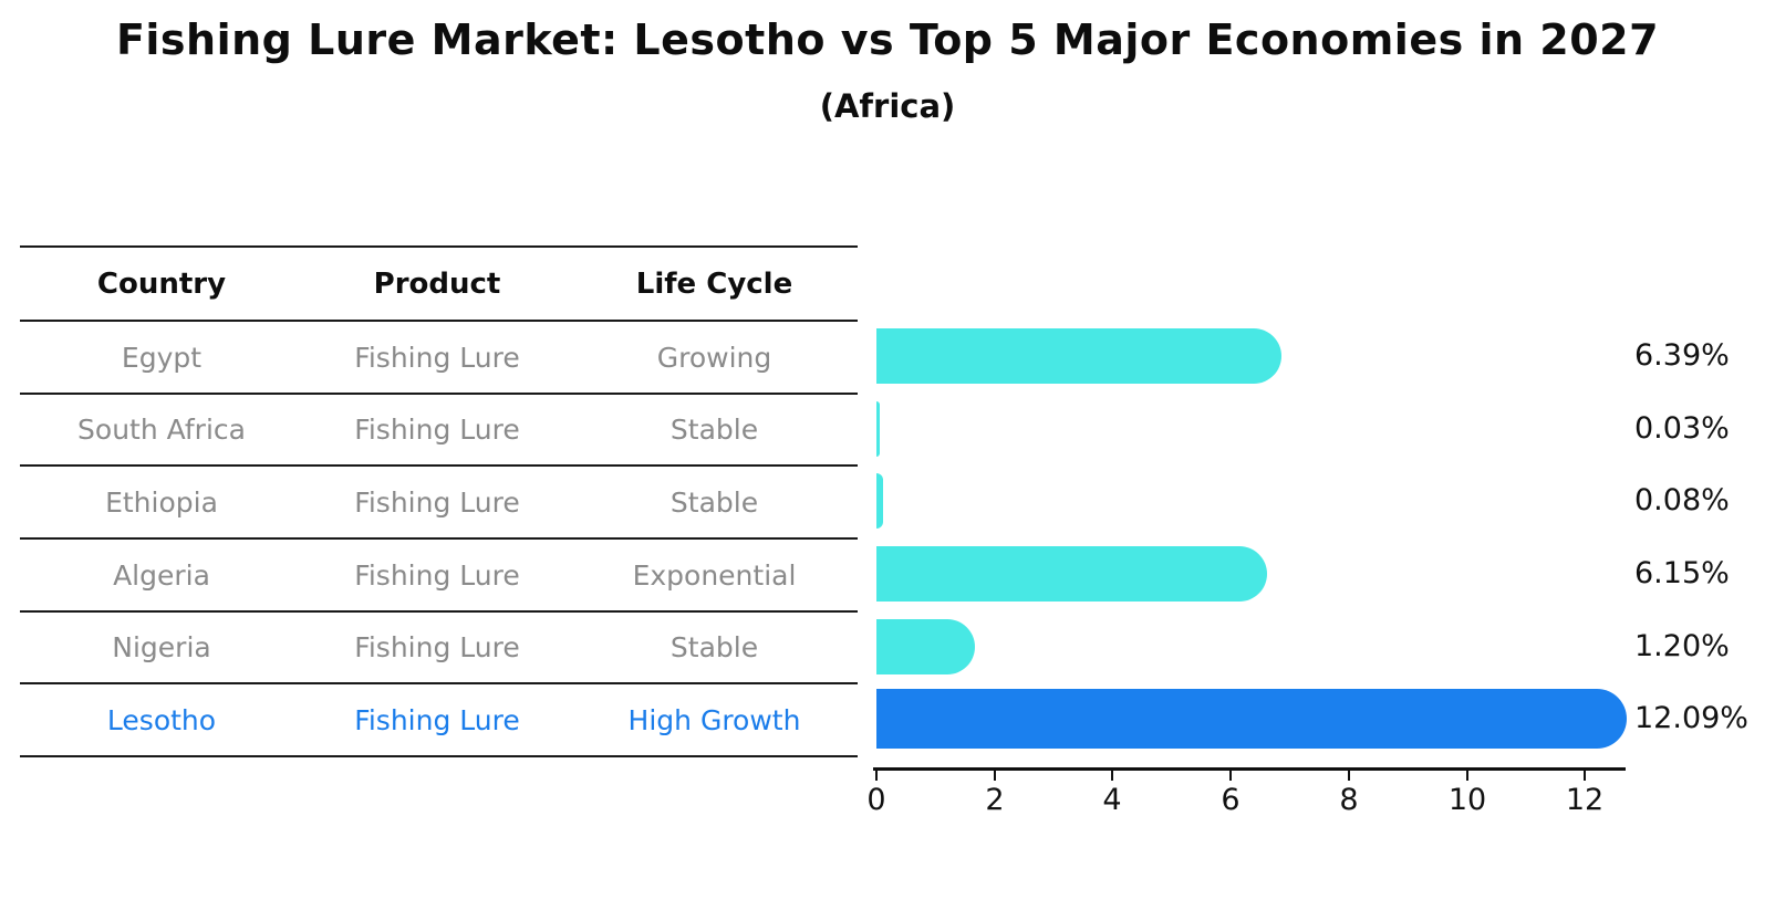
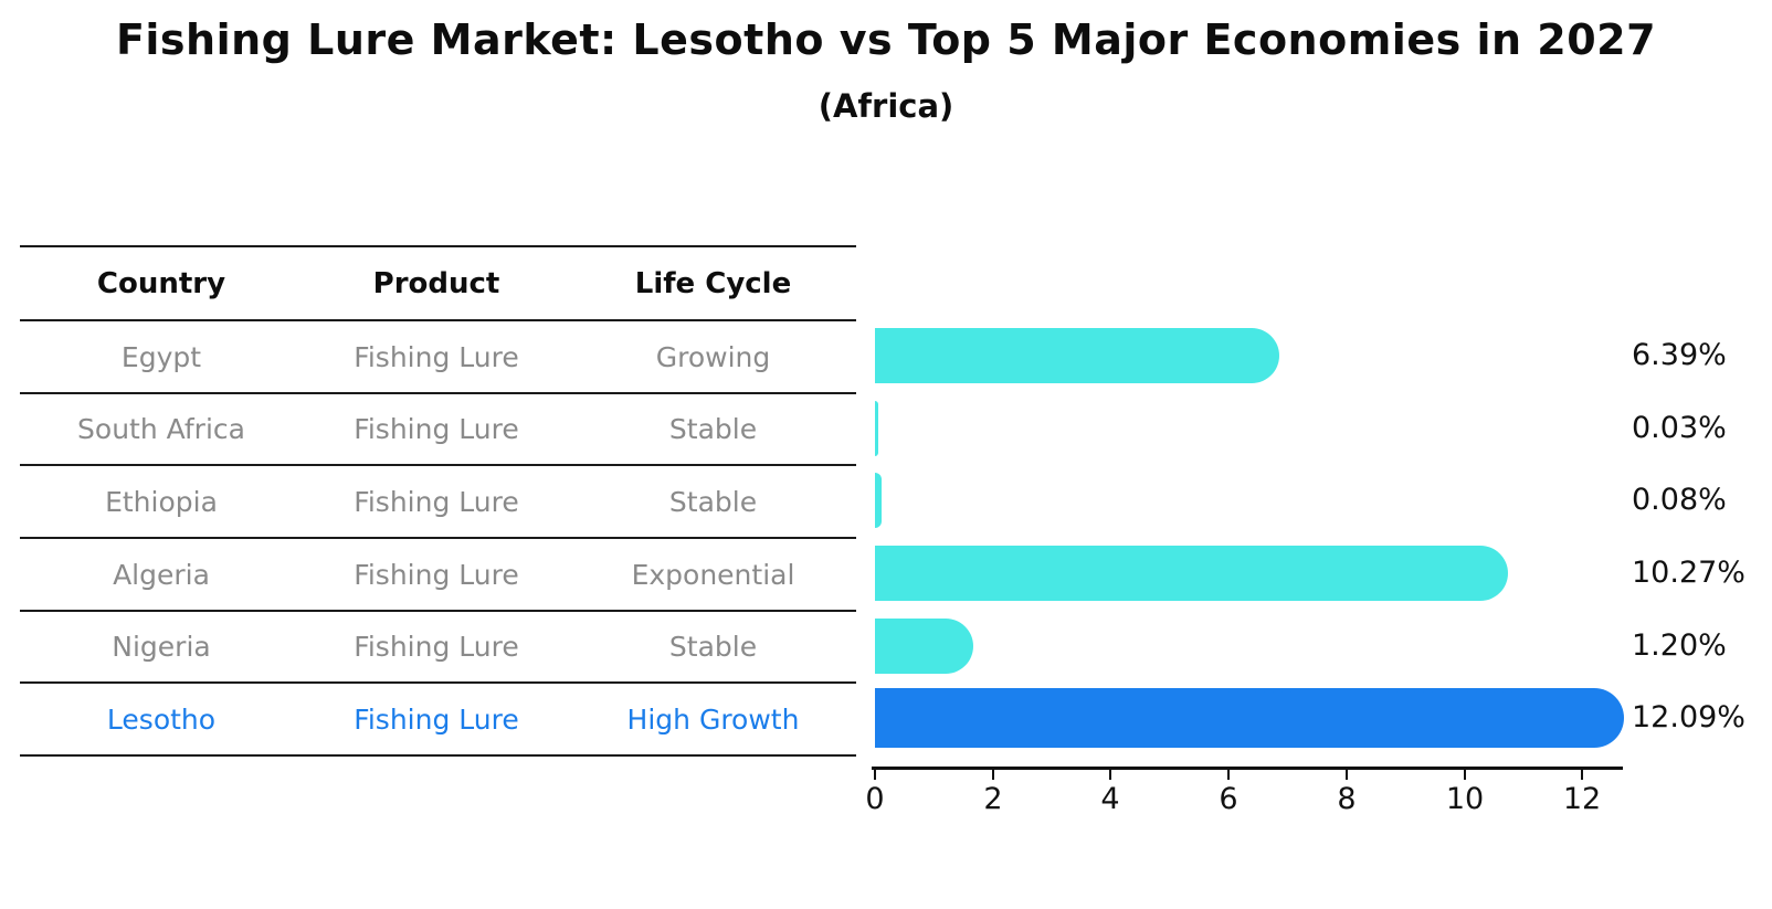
Algeria: 6.15% -> 10.27%
